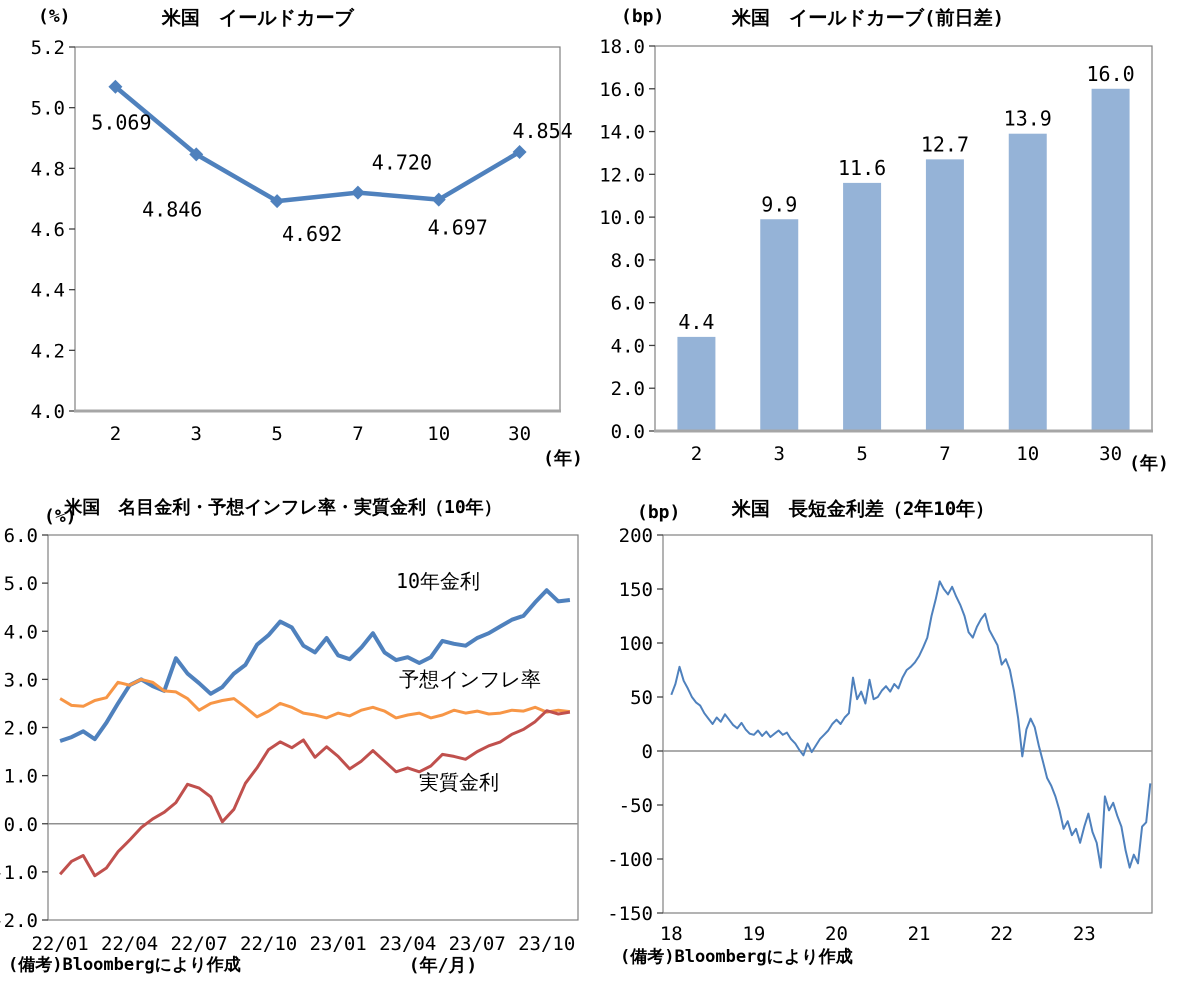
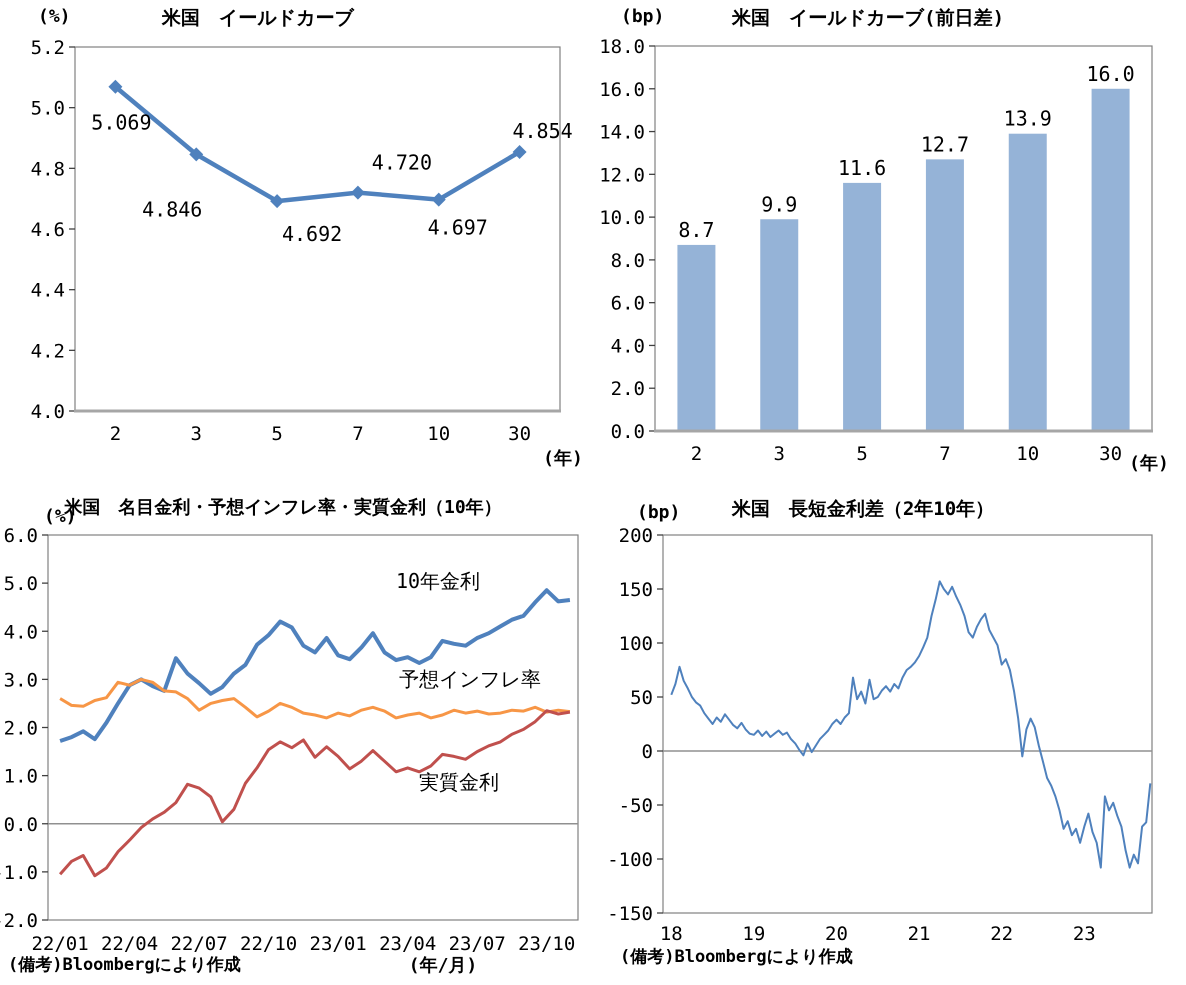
米国 イールドカーブ(前日差)/2: 4.4 -> 8.7
